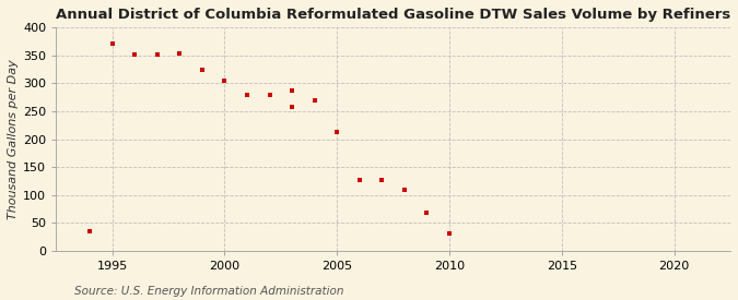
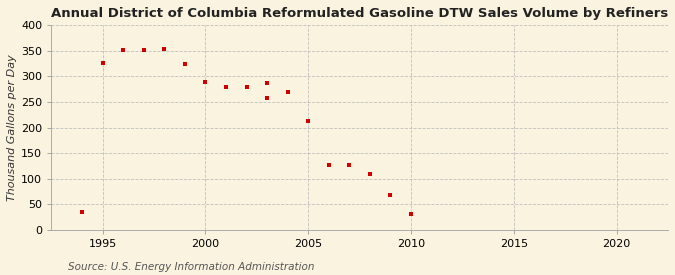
1995: 372 -> 326
2000: 305 -> 290
